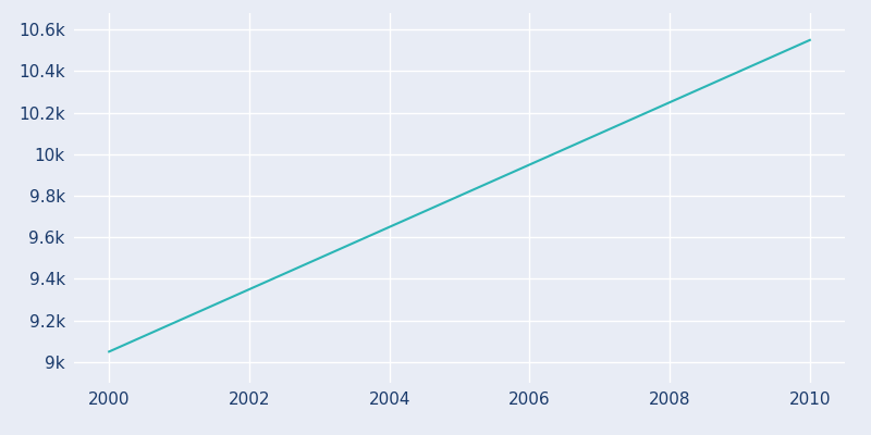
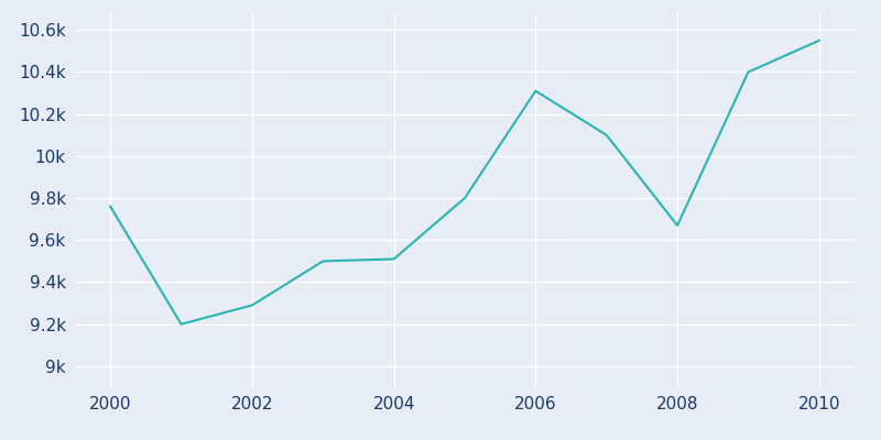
2000: 9.05k -> 9.76k
2002: 9.35k -> 9.29k
2004: 9.65k -> 9.51k
2006: 9.95k -> 10.31k
2008: 10.25k -> 9.67k
